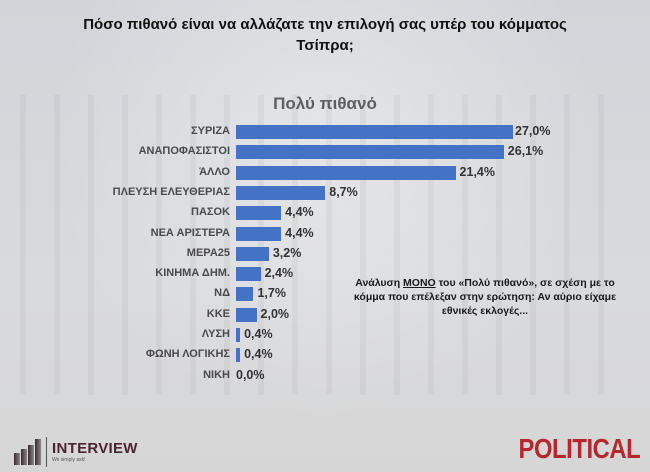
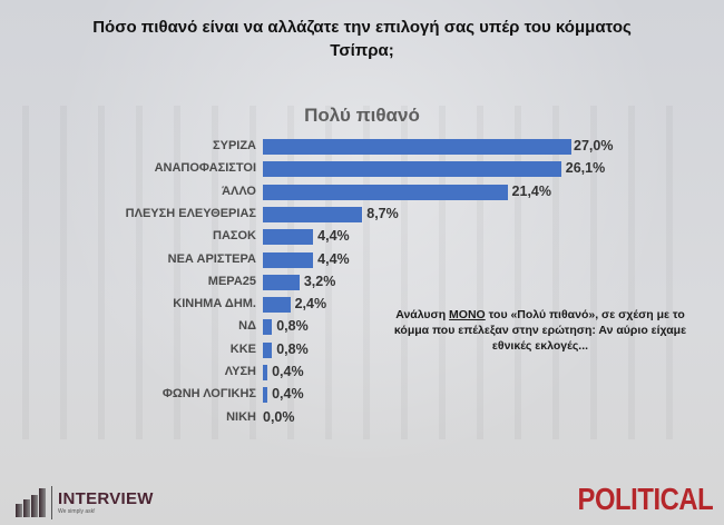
ΝΔ: 1,7% -> 0,8%
ΚΚΕ: 2,0% -> 0,8%
